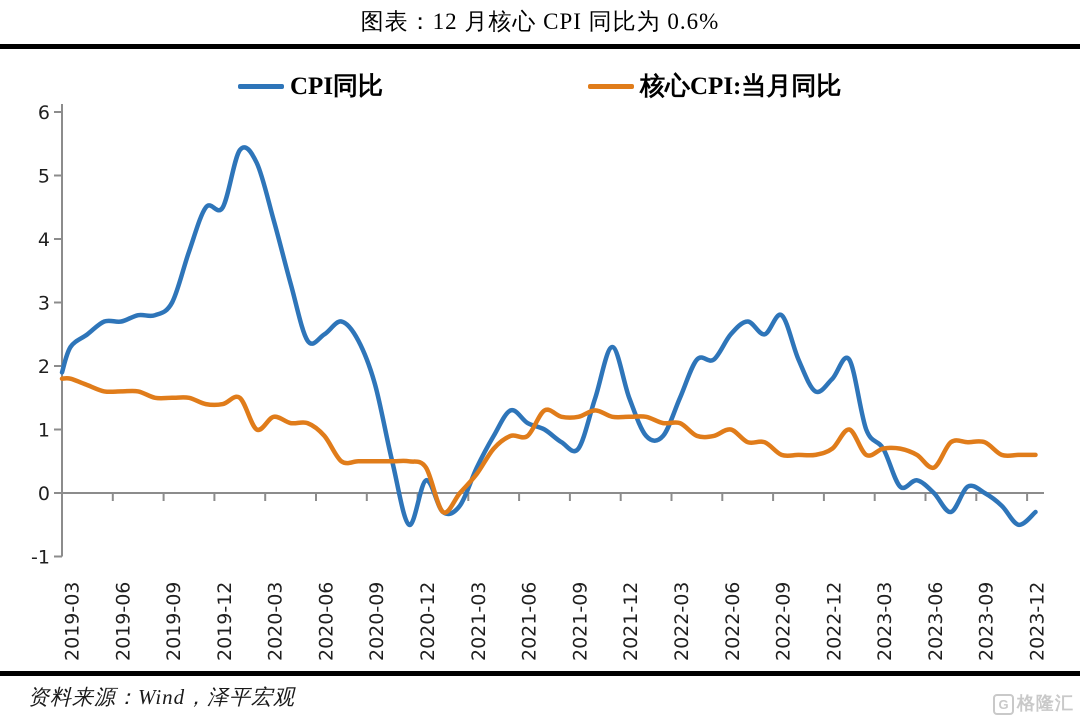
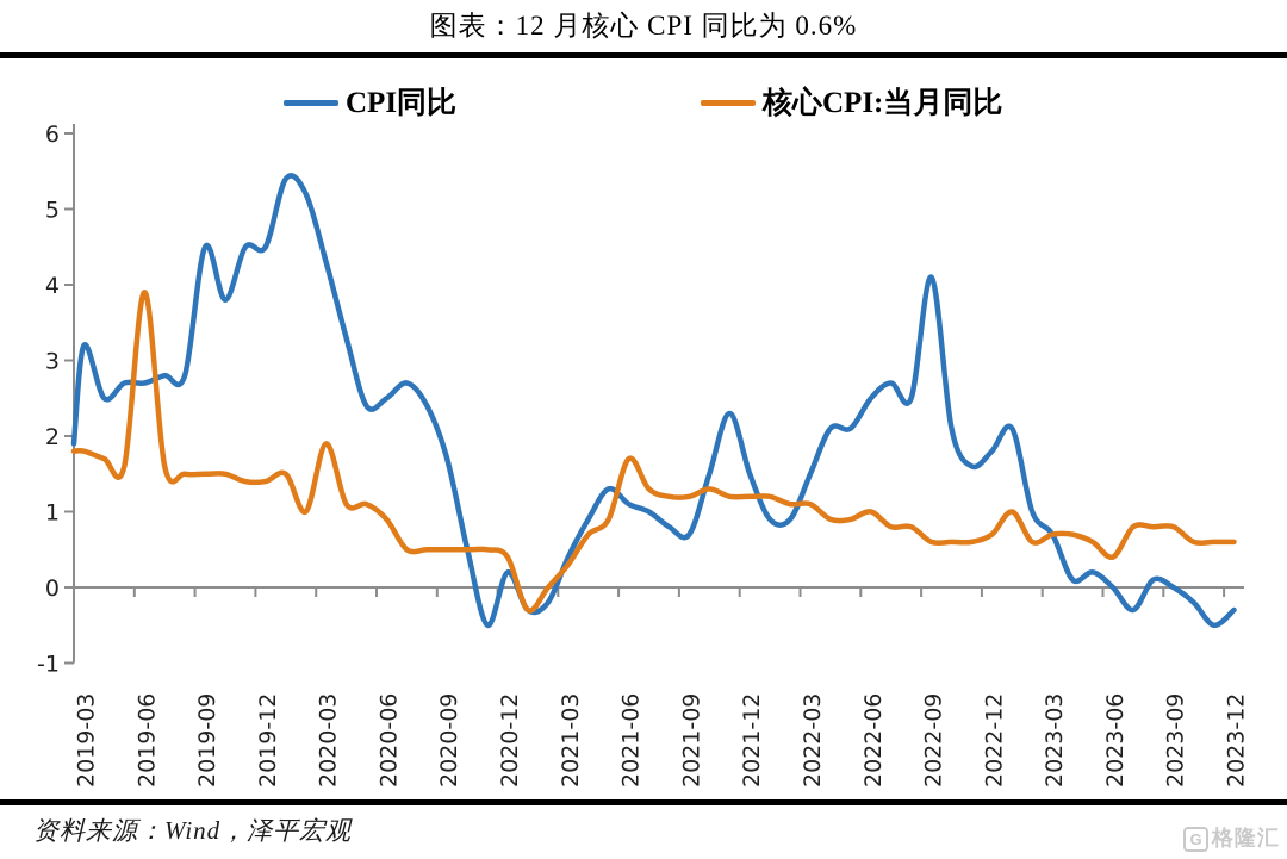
CPI同比/2019-03: 2.3 -> 3.2
核心CPI:当月同比/2019-06: 1.6 -> 3.9
CPI同比/2019-09: 3.0 -> 4.5
核心CPI:当月同比/2020-03: 1.2 -> 1.9
核心CPI:当月同比/2021-06: 0.9 -> 1.7
CPI同比/2022-09: 2.8 -> 4.1
